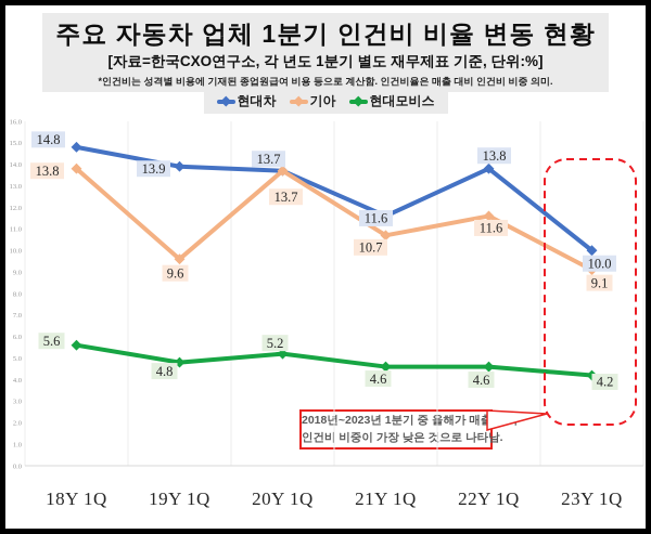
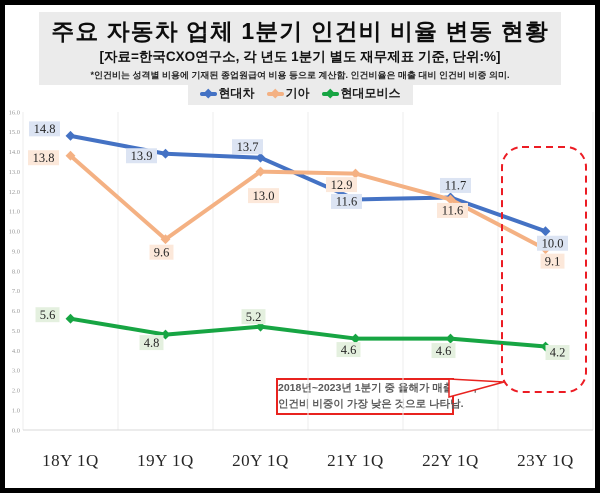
기아/20Y 1Q: 13.7 -> 13.0
기아/21Y 1Q: 10.7 -> 12.9
현대차/22Y 1Q: 13.8 -> 11.7
